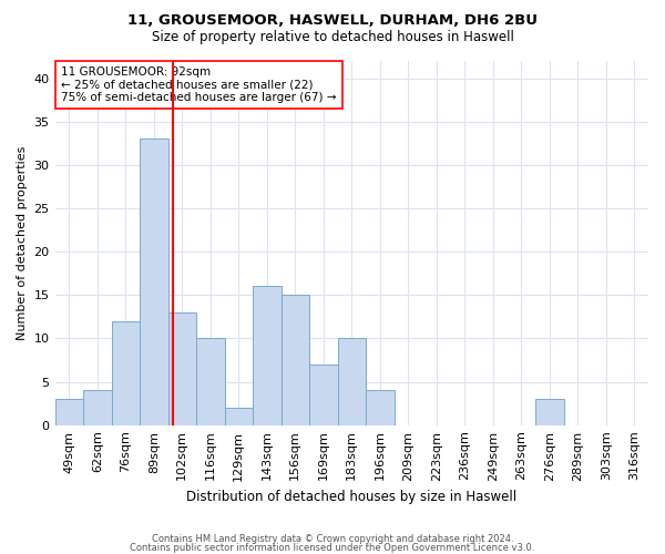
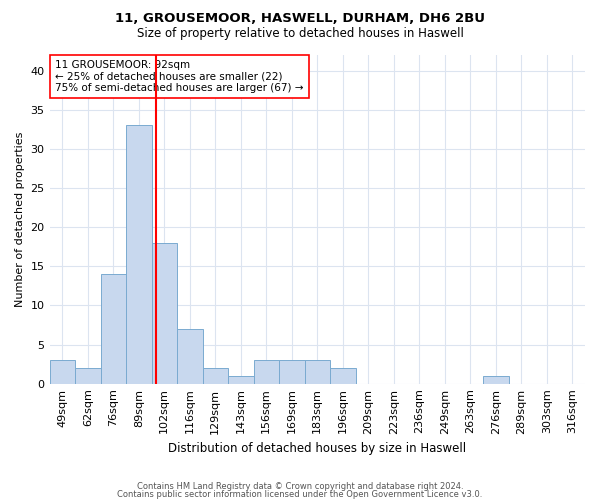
62sqm: 4 -> 2
76sqm: 12 -> 14
102sqm: 13 -> 18
116sqm: 10 -> 7
143sqm: 16 -> 1
156sqm: 15 -> 3
169sqm: 7 -> 3
183sqm: 10 -> 3
196sqm: 4 -> 2
276sqm: 3 -> 1
